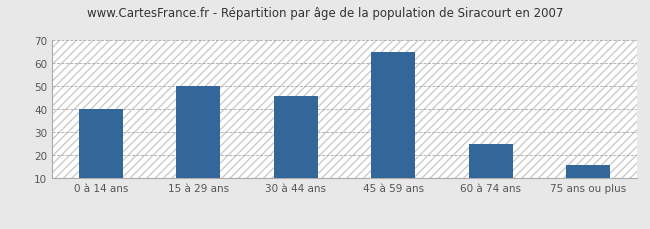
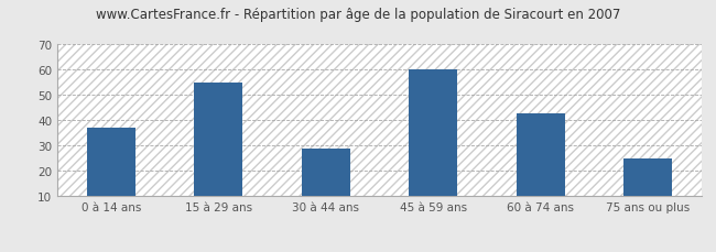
0 à 14 ans: 40 -> 37
15 à 29 ans: 50 -> 55
30 à 44 ans: 46 -> 29
45 à 59 ans: 65 -> 60
60 à 74 ans: 25 -> 43
75 ans ou plus: 16 -> 25
